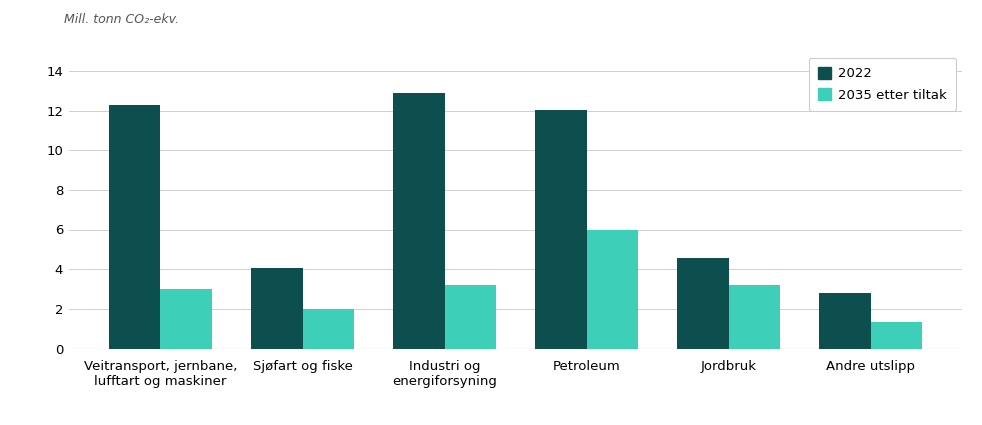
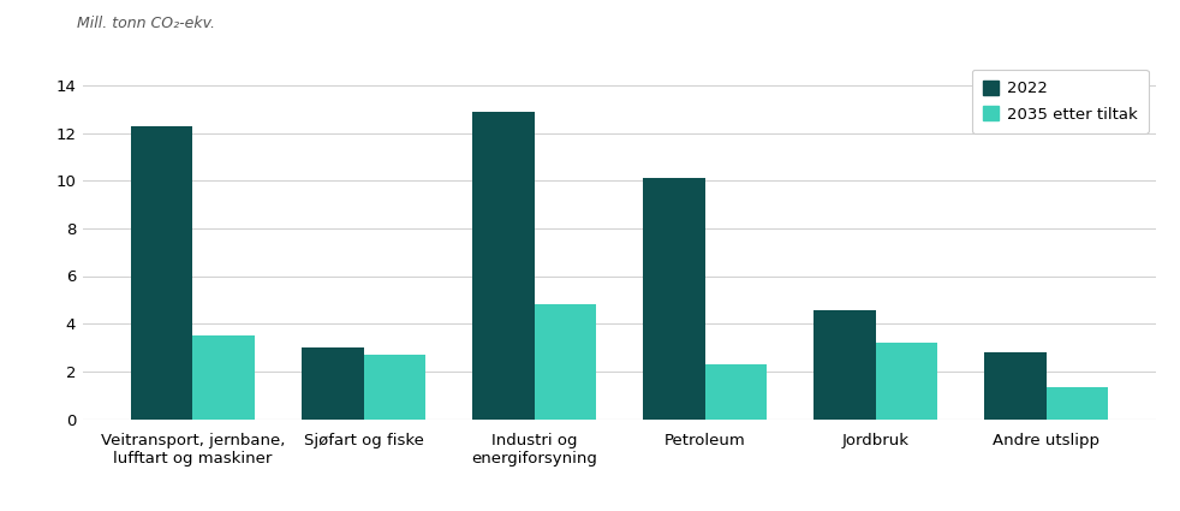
2035 etter tiltak/Veitransport, jernbane, lufftart og maskiner: 3.0 -> 3.5
2022/Sjøfart og fiske: 4.0 -> 3.0
2035 etter tiltak/Sjøfart og fiske: 2.0 -> 2.7
2035 etter tiltak/Industri og energiforsyning: 3.2 -> 4.8
2022/Petroleum: 12.1 -> 10.1
2035 etter tiltak/Petroleum: 6.0 -> 2.3
